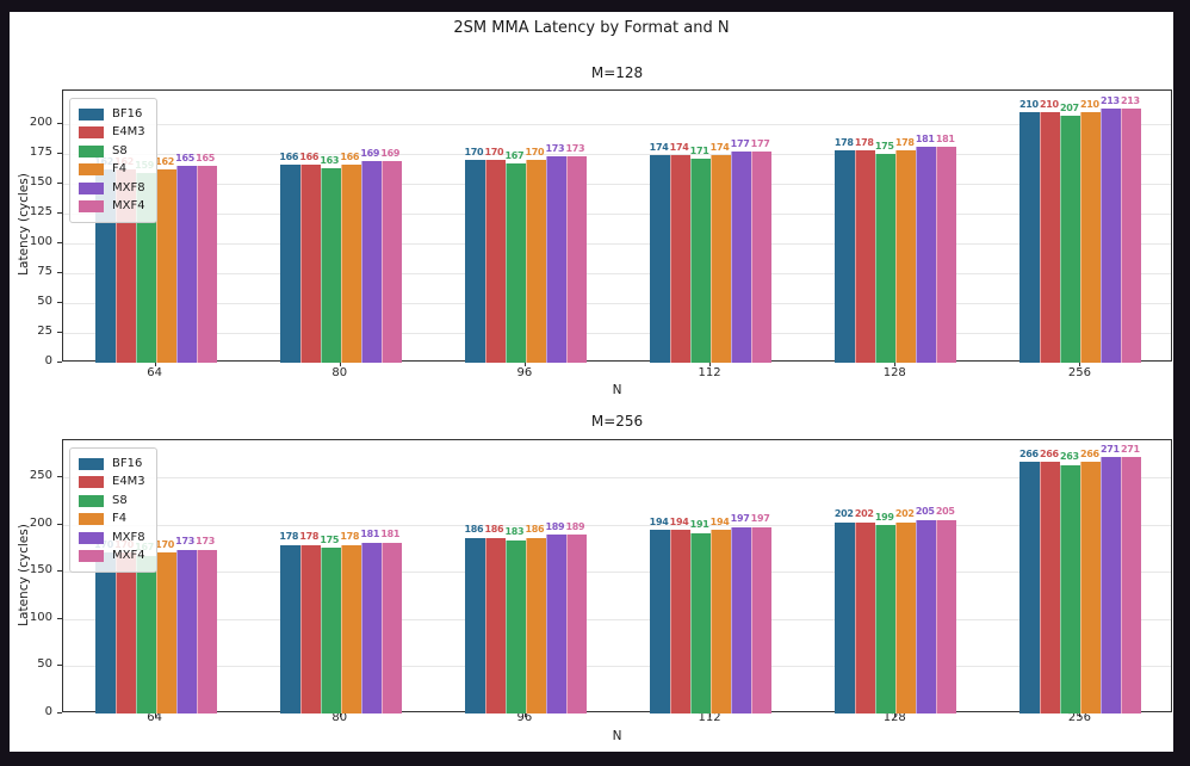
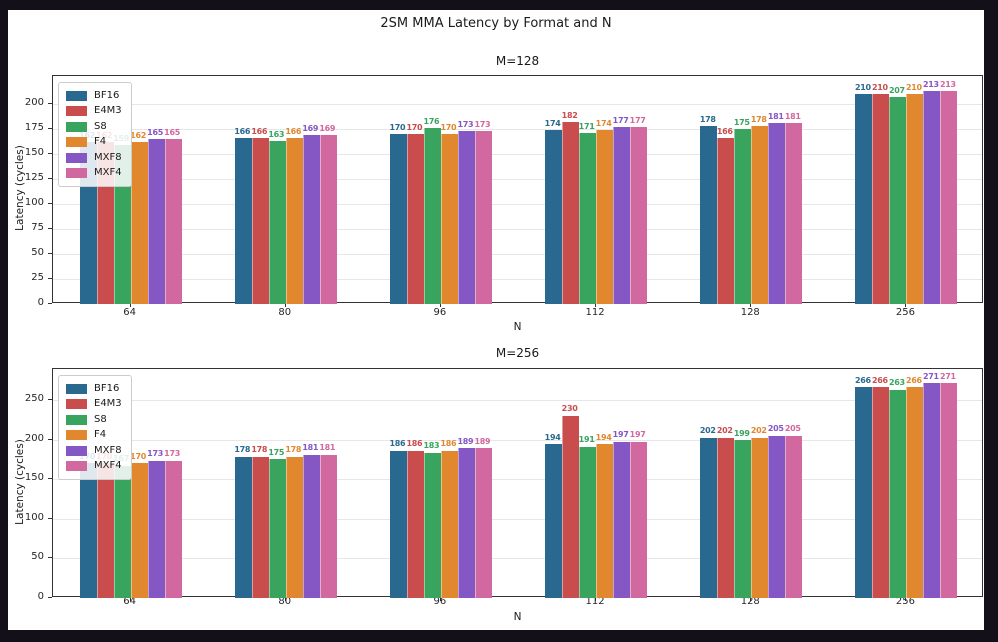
M=128/S8/96: 167 -> 176
M=128/E4M3/112: 174 -> 182
M=128/E4M3/128: 178 -> 166
M=256/E4M3/112: 194 -> 230
